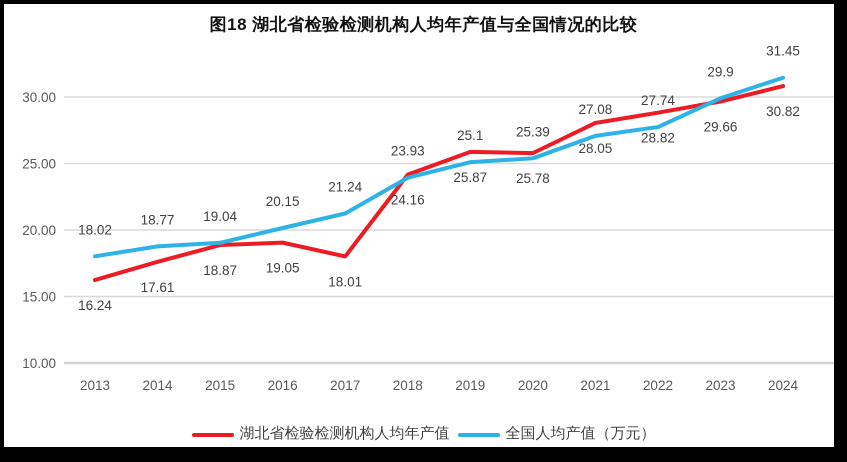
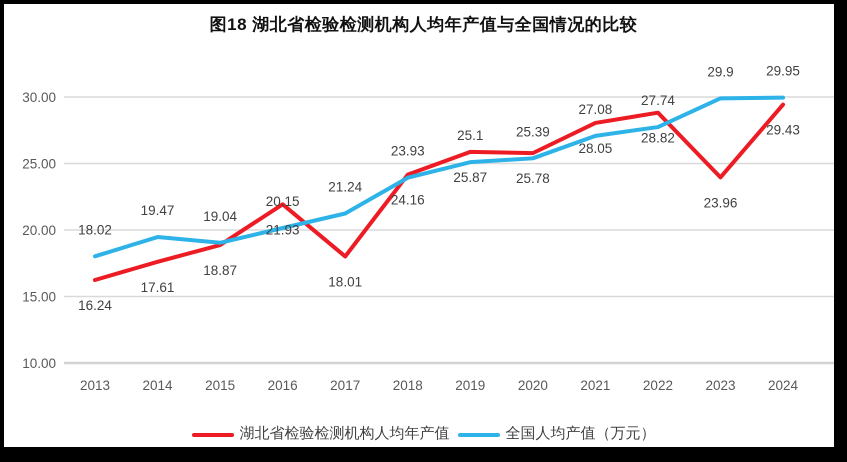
全国人均产值（万元）/2014: 18.77 -> 19.47
湖北省检验检测机构人均年产值/2016: 19.05 -> 21.93
湖北省检验检测机构人均年产值/2023: 29.66 -> 23.96
湖北省检验检测机构人均年产值/2024: 30.82 -> 29.43
全国人均产值（万元）/2024: 31.45 -> 29.95
